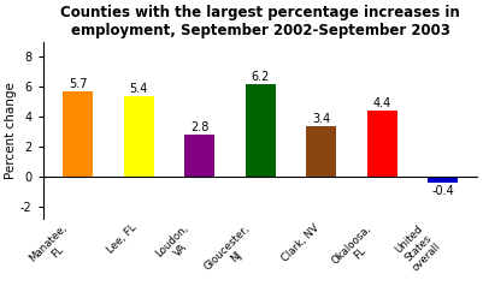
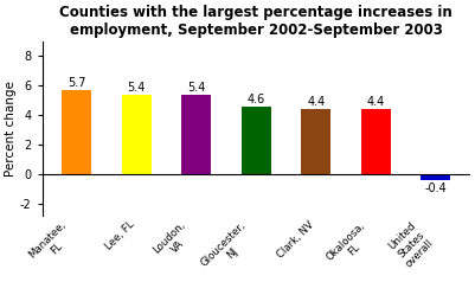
Loudon, VA: 2.8 -> 5.4
Gloucester, NJ: 6.2 -> 4.6
Clark, NV: 3.4 -> 4.4
